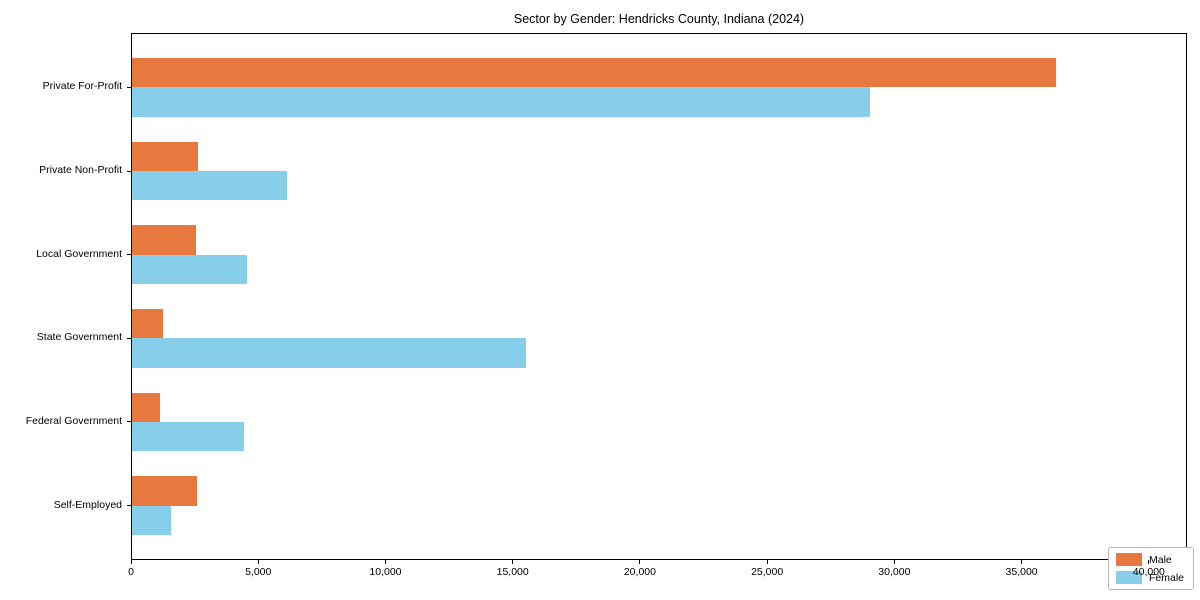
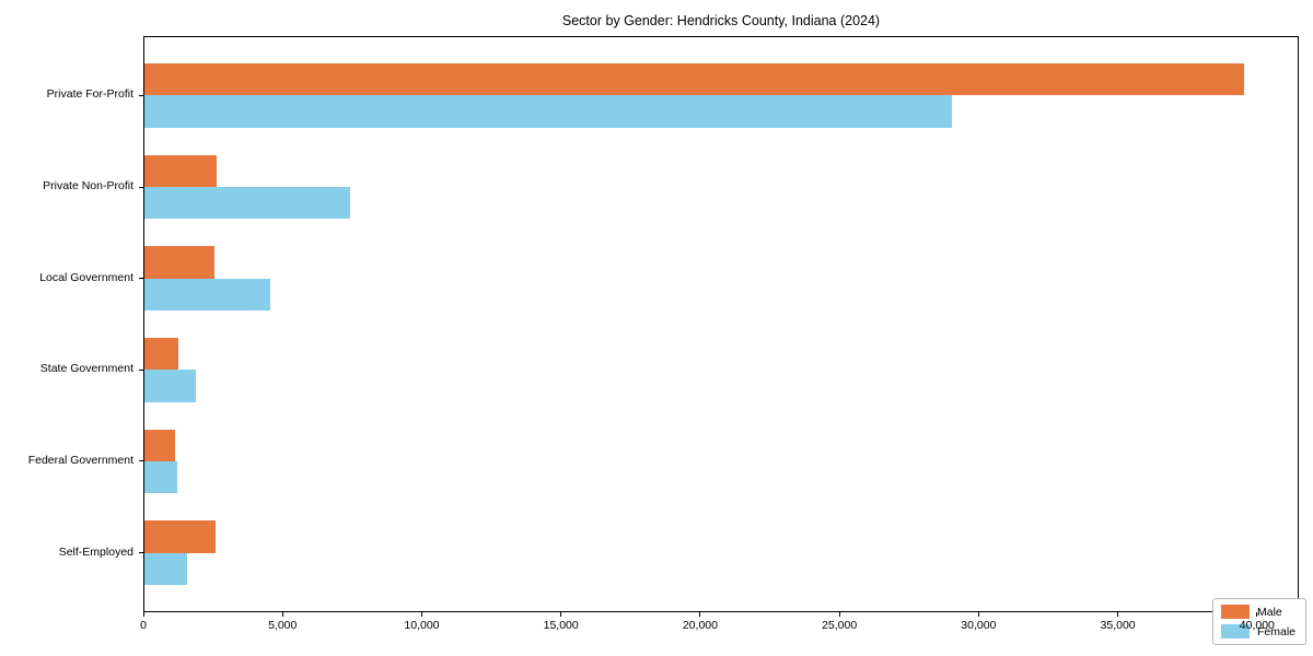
Male/Private For-Profit: 36300 -> 39500
Female/Private Non-Profit: 6100 -> 7400
Female/State Government: 15500 -> 1800
Female/Federal Government: 4400 -> 1200
